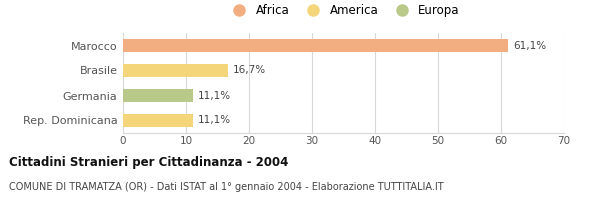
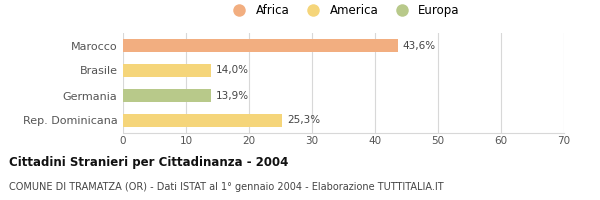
Marocco: 61,1% -> 43,6%
Brasile: 16,7% -> 14,0%
Germania: 11,1% -> 13,9%
Rep. Dominicana: 11,1% -> 25,3%
